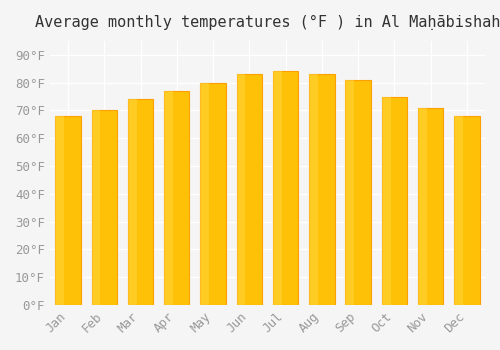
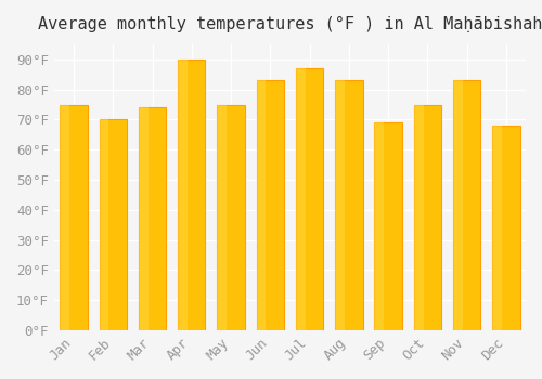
Jan: 68°F -> 75°F
Apr: 77°F -> 90°F
May: 80°F -> 75°F
Jul: 84°F -> 87°F
Sep: 81°F -> 69°F
Nov: 71°F -> 83°F
